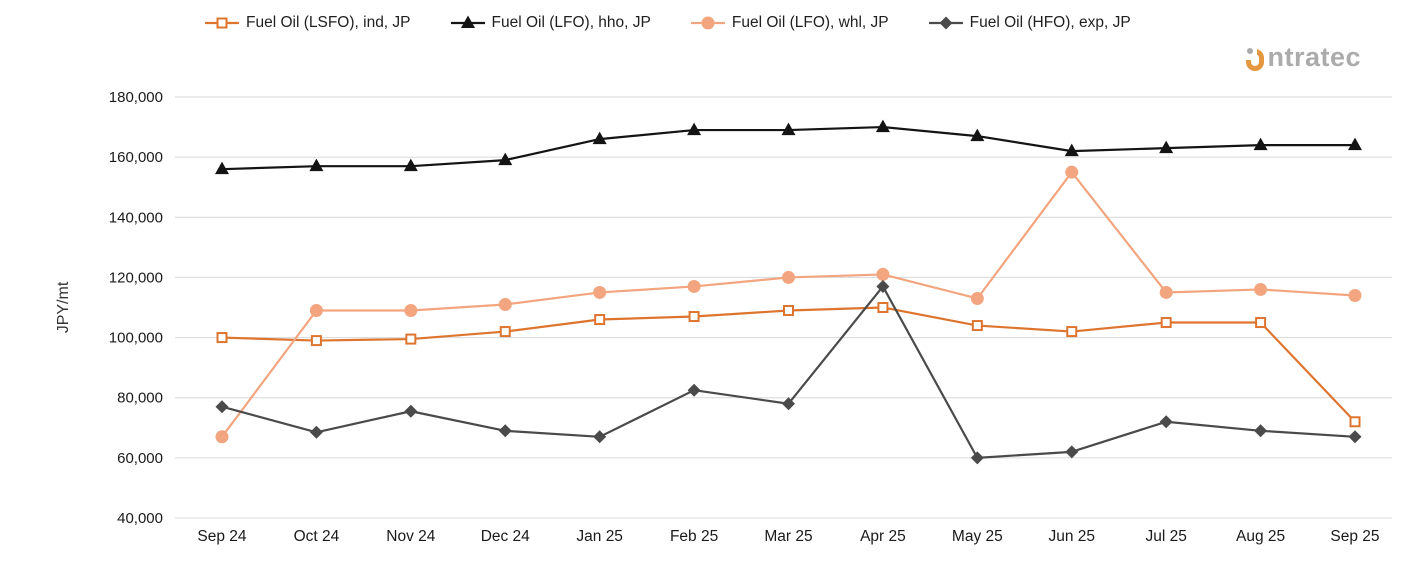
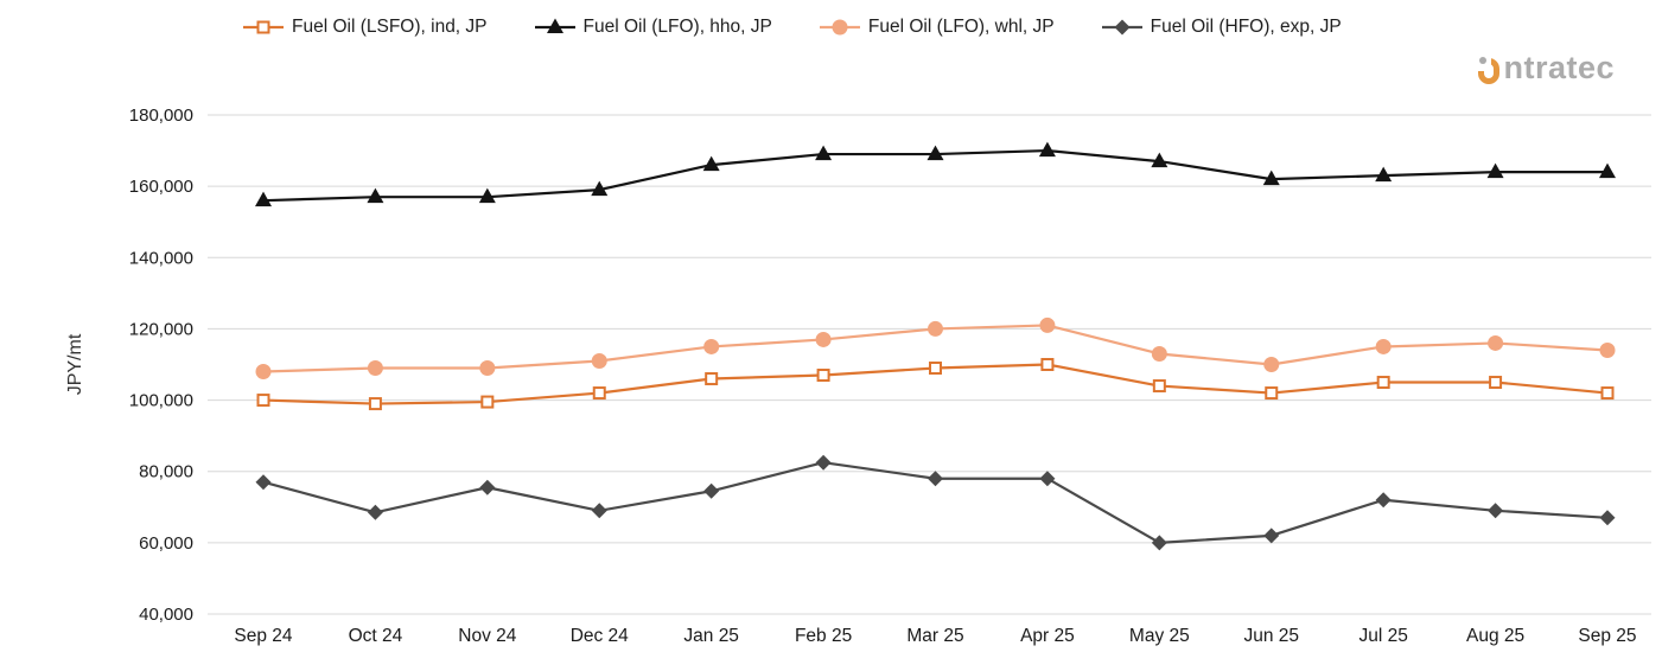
Fuel Oil (LFO), whl, JP/Sep 24: 67000 -> 108000
Fuel Oil (HFO), exp, JP/Jan 25: 67000 -> 74000
Fuel Oil (HFO), exp, JP/Apr 25: 117000 -> 78000
Fuel Oil (LFO), whl, JP/Jun 25: 155000 -> 110000
Fuel Oil (LSFO), ind, JP/Sep 25: 72000 -> 102000
